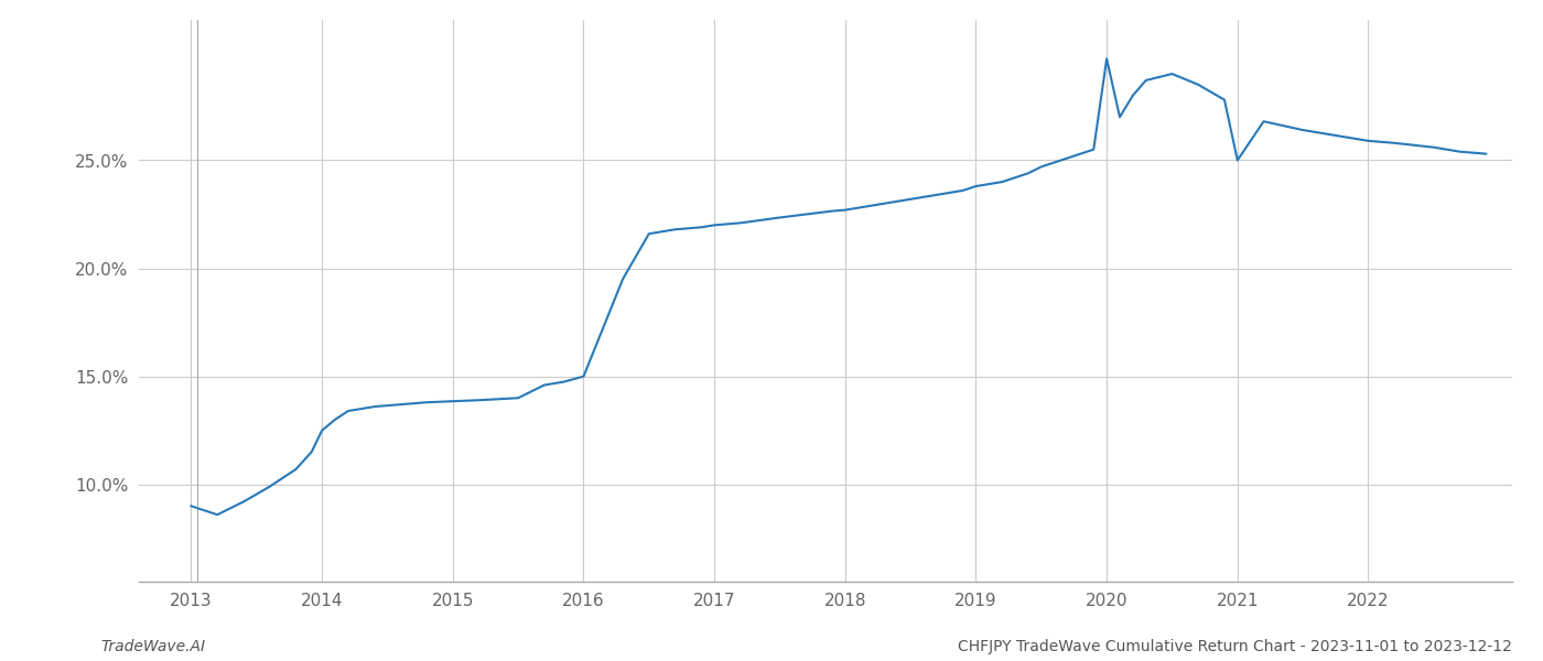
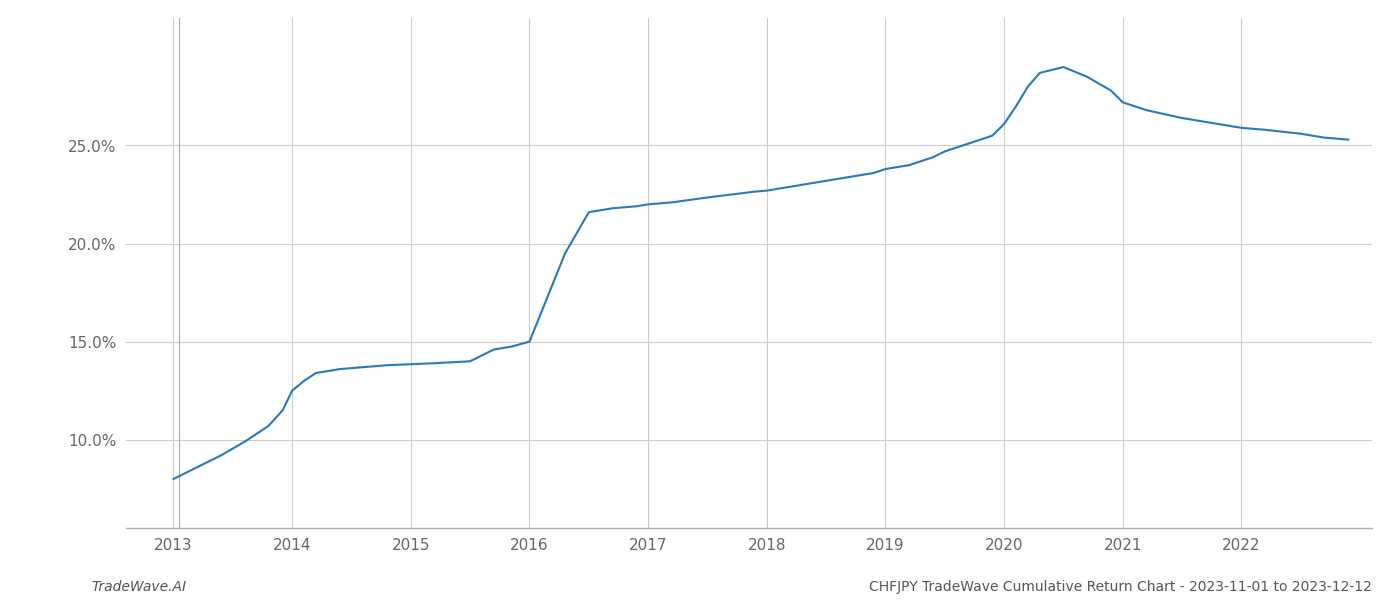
2013: 9.0% -> 8.0%
2020: 29.7% -> 26.1%
2021: 25.0% -> 27.2%
